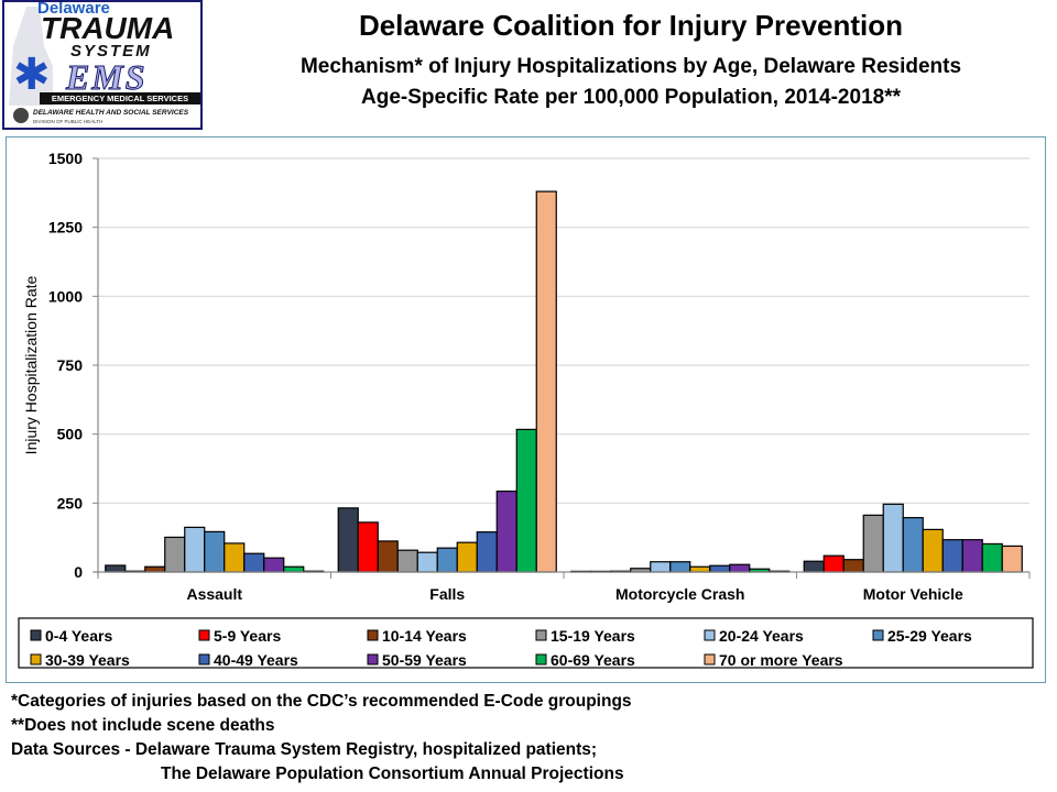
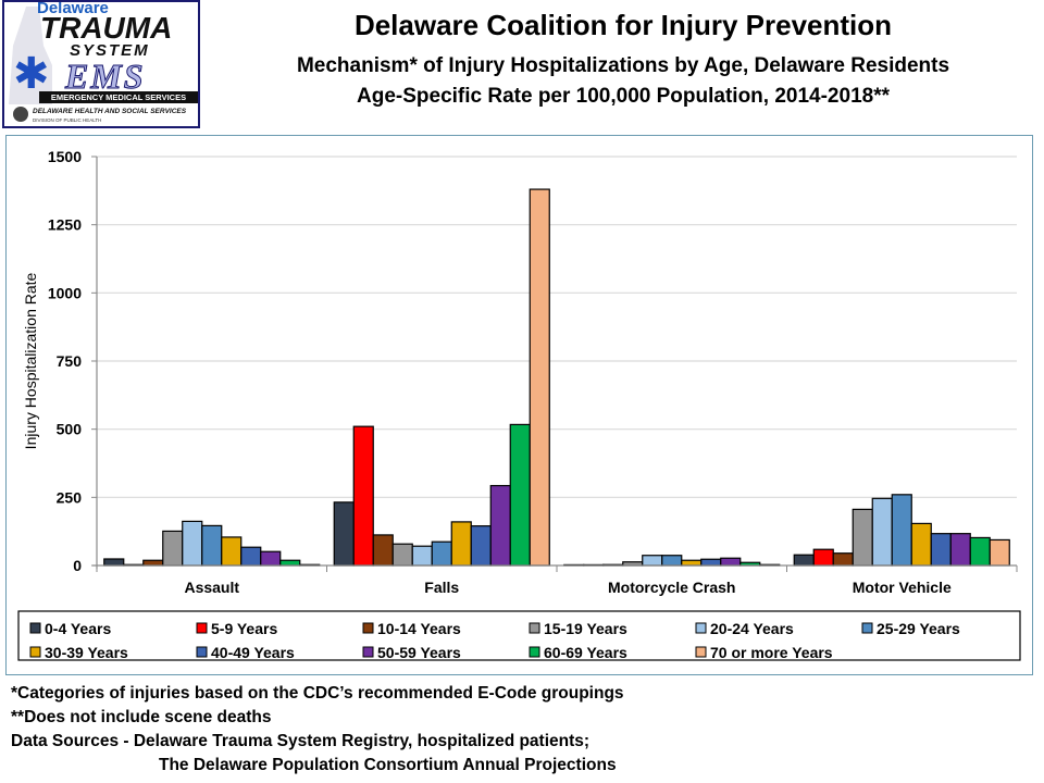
5-9 Years/Falls: 180 -> 510
30-39 Years/Falls: 110 -> 160
25-29 Years/Motor Vehicle: 200 -> 260
